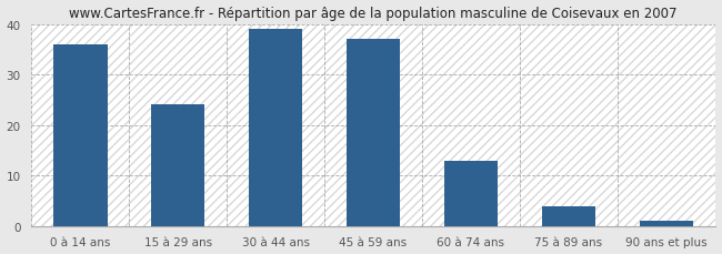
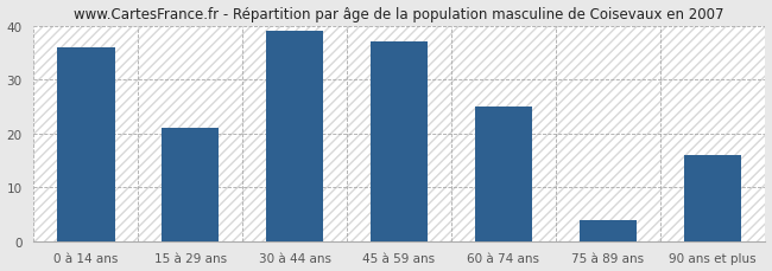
15 à 29 ans: 24 -> 21
60 à 74 ans: 13 -> 25
90 ans et plus: 1 -> 16
